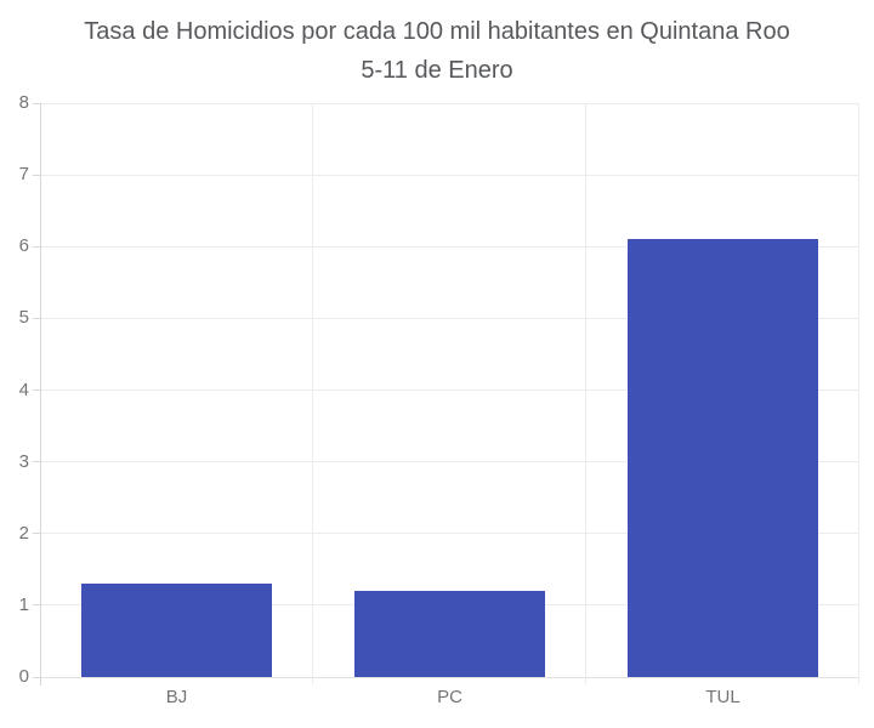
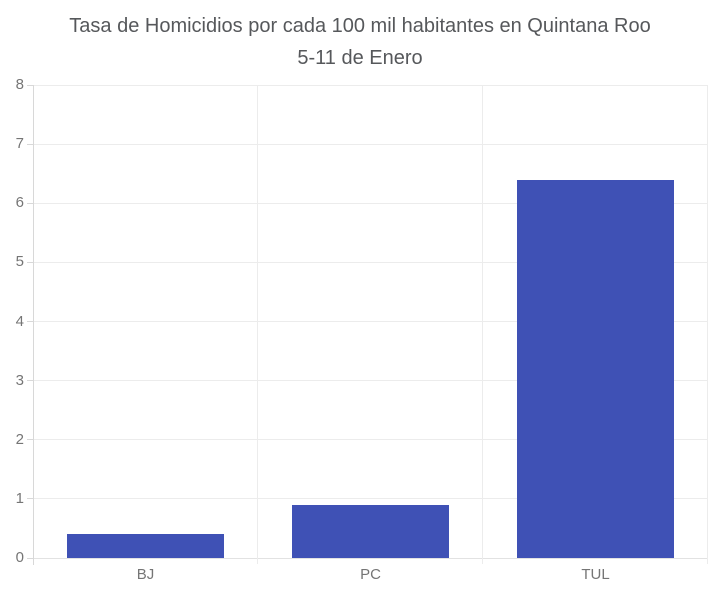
BJ: 1.3 -> 0.4
PC: 1.2 -> 0.9
TUL: 6.1 -> 6.4
